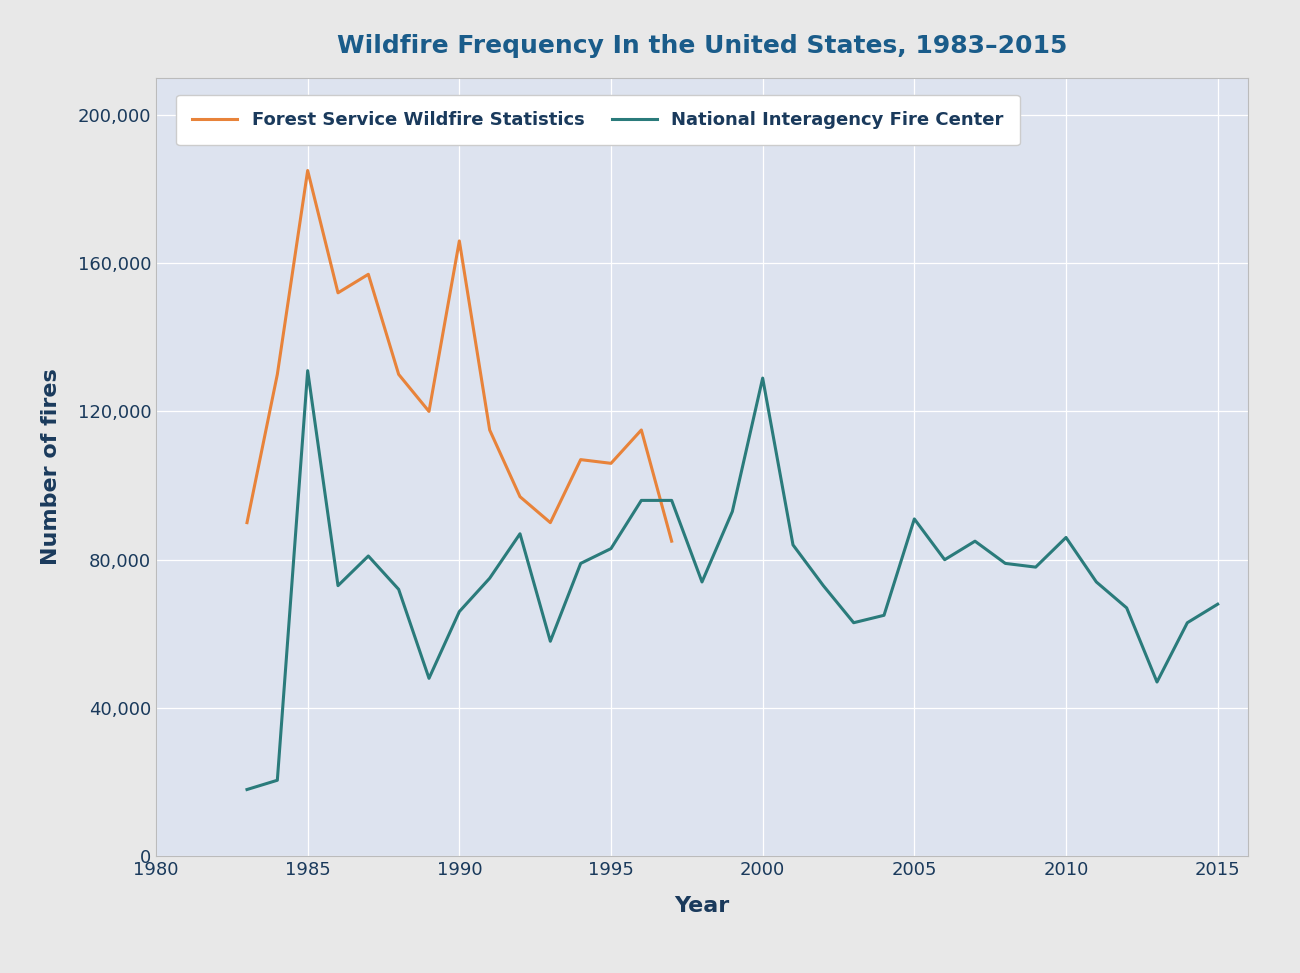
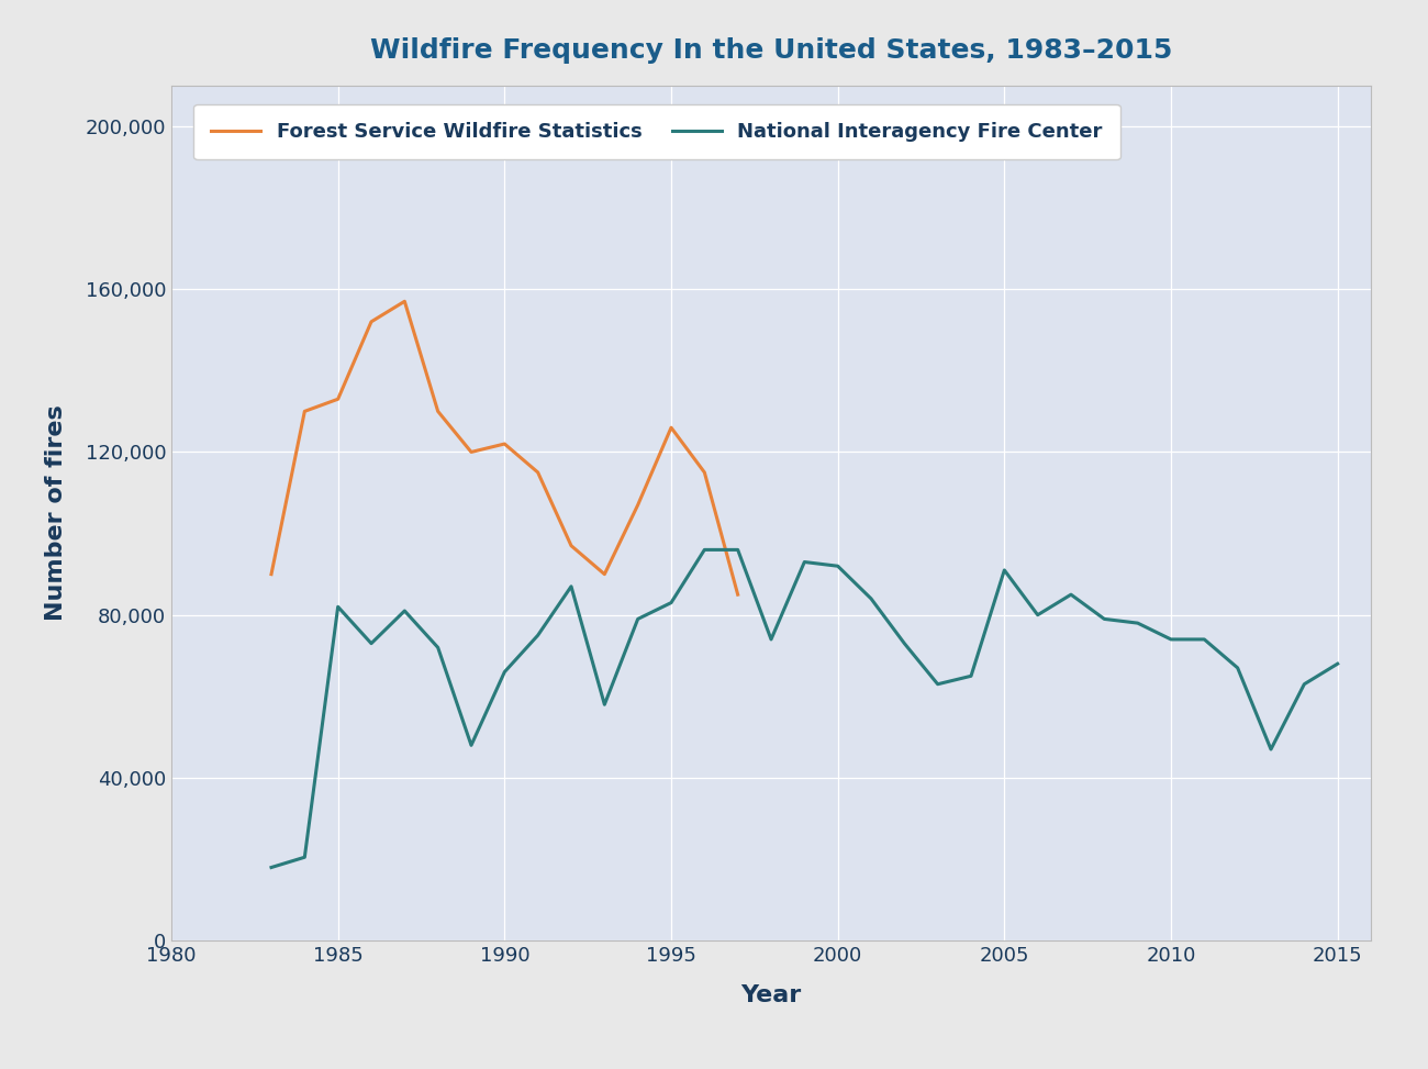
Forest Service Wildfire Statistics/1985: 185,000 -> 133,000
National Interagency Fire Center/1985: 131,000 -> 82,000
Forest Service Wildfire Statistics/1990: 166,000 -> 122,000
Forest Service Wildfire Statistics/1995: 106,000 -> 126,000
National Interagency Fire Center/2000: 129,000 -> 92,000
National Interagency Fire Center/2010: 86,000 -> 74,000
